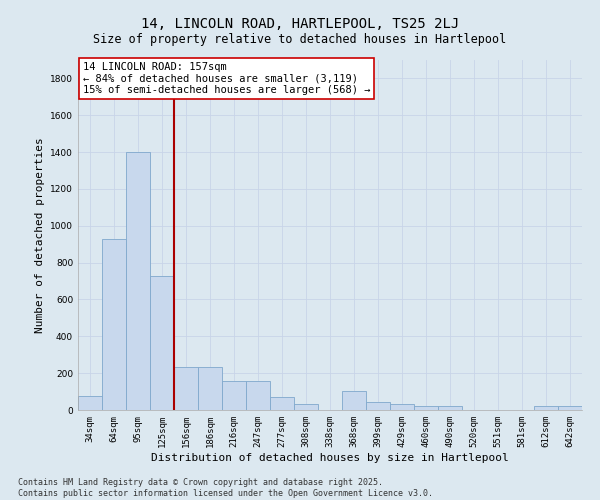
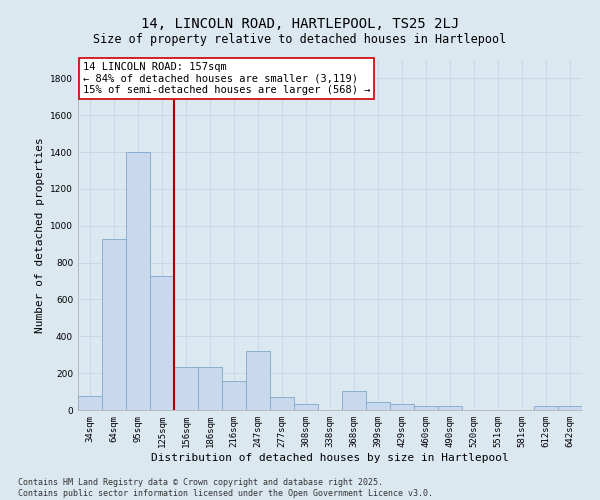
247sqm: 160 -> 320
